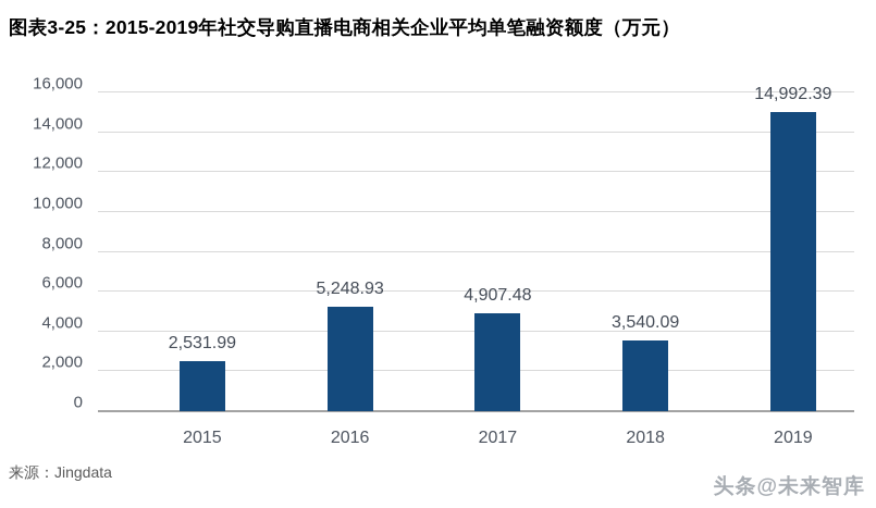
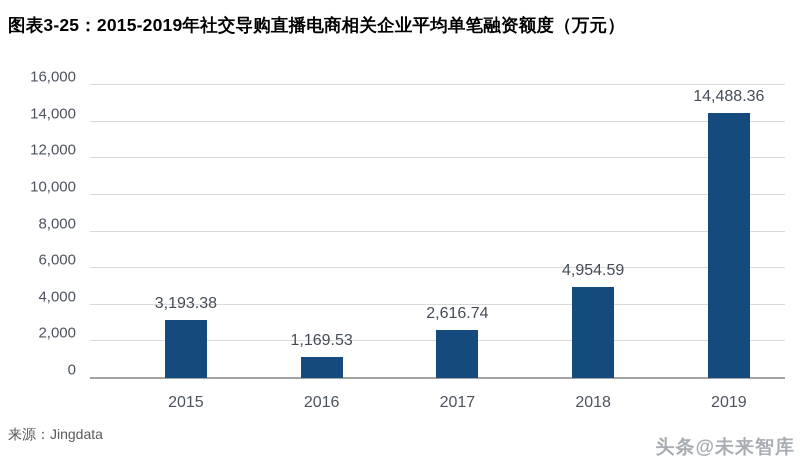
2015: 2,531.99 -> 3,193.38
2016: 5,248.93 -> 1,169.53
2017: 4,907.48 -> 2,616.74
2018: 3,540.09 -> 4,954.59
2019: 14,992.39 -> 14,488.36
